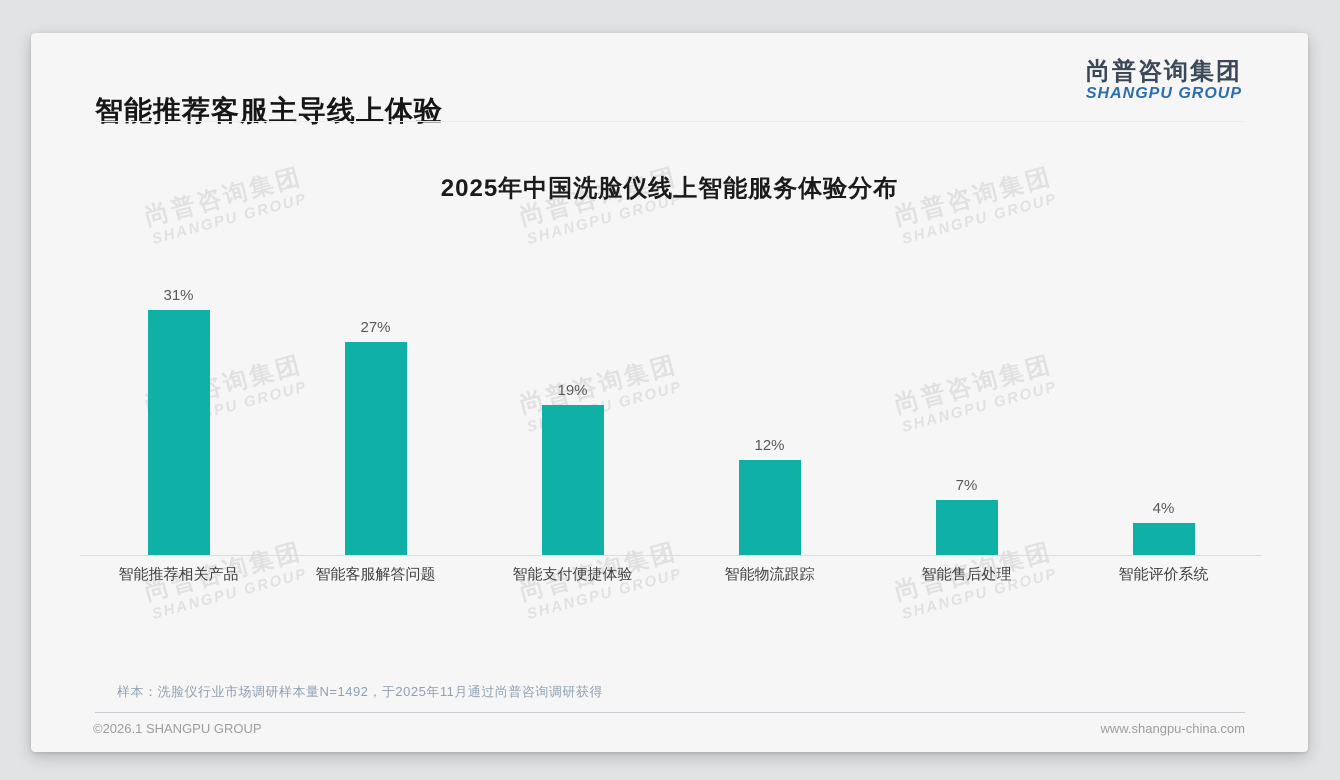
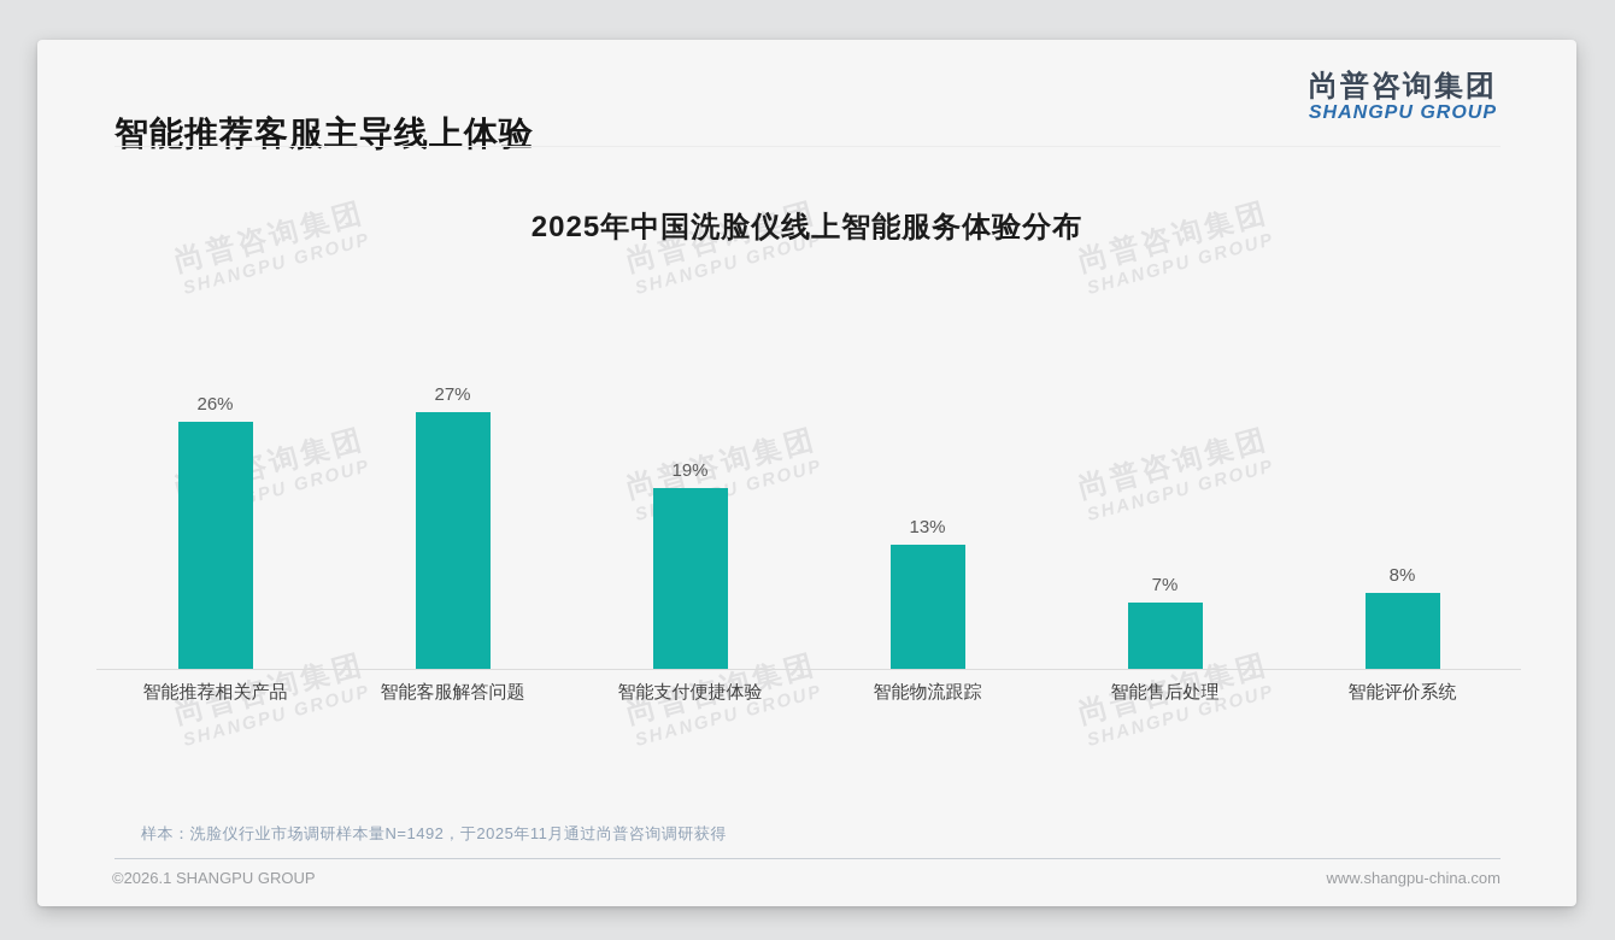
智能推荐相关产品: 31% -> 26%
智能物流跟踪: 12% -> 13%
智能评价系统: 4% -> 8%
